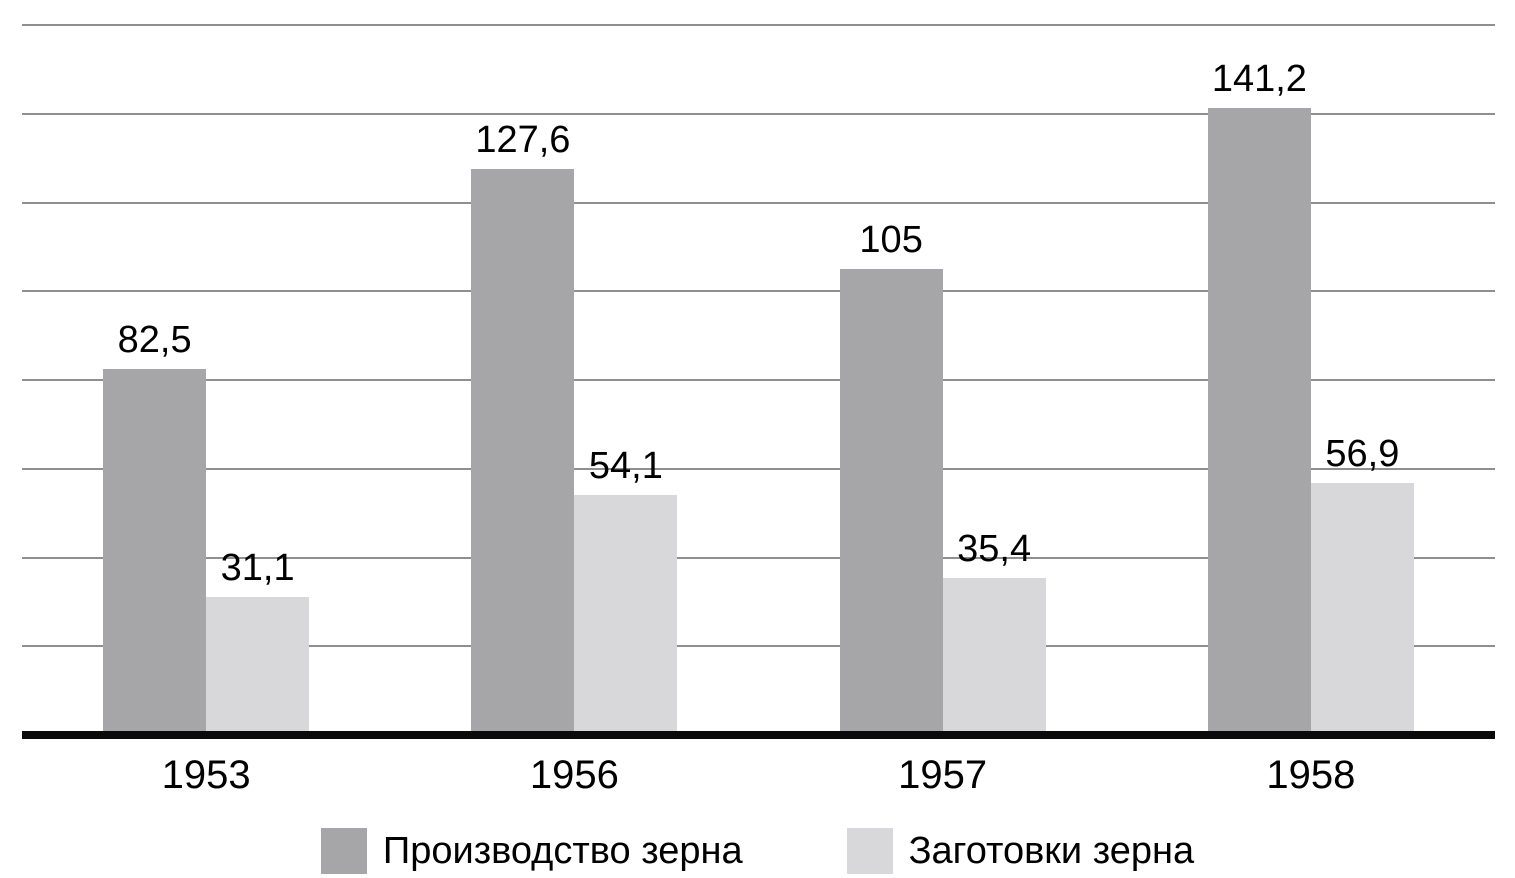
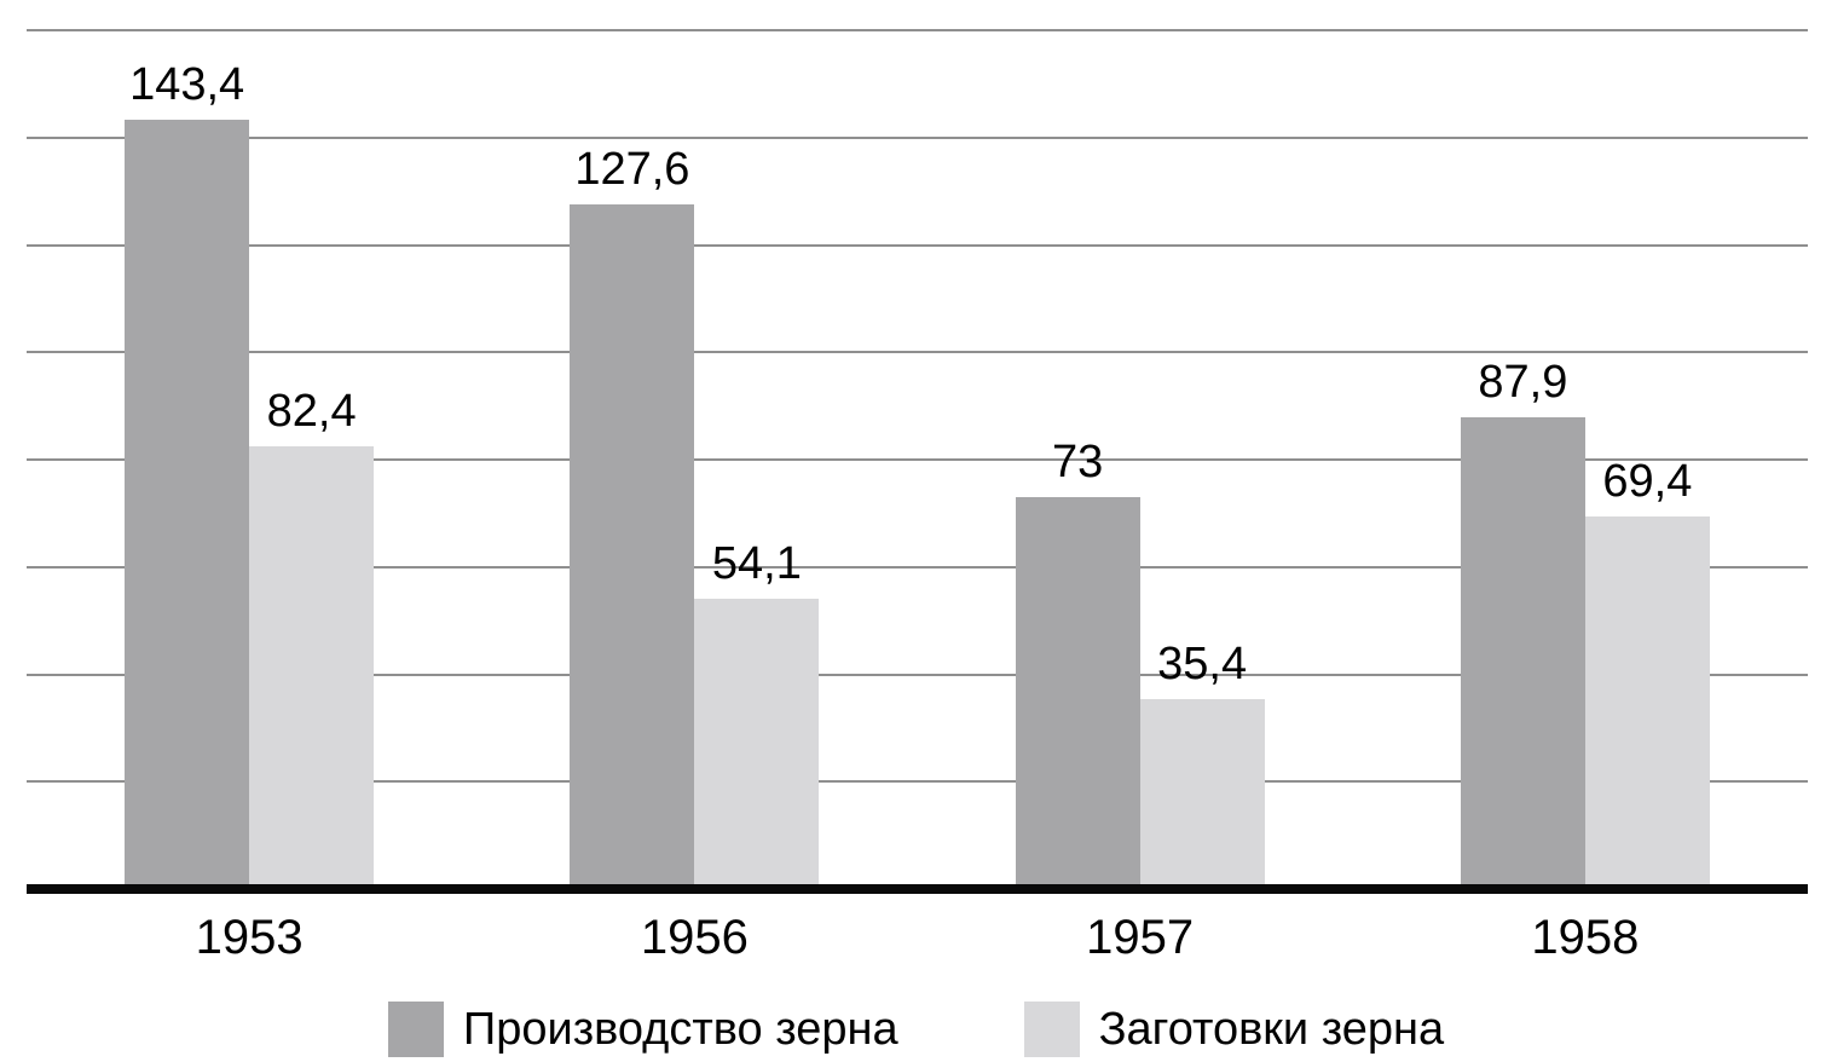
Производство зерна/1953: 82,5 -> 143,4
Заготовки зерна/1953: 31,1 -> 82,4
Производство зерна/1957: 105 -> 73
Производство зерна/1958: 141,2 -> 87,9
Заготовки зерна/1958: 56,9 -> 69,4
